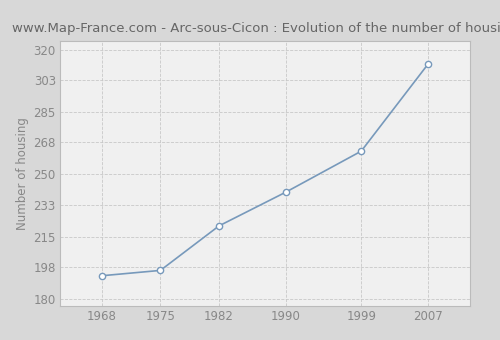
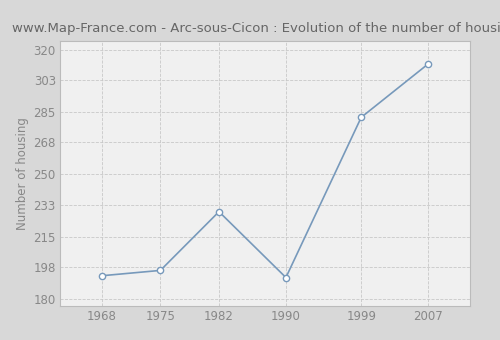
1982: 221 -> 229
1990: 240 -> 192
1999: 263 -> 282
